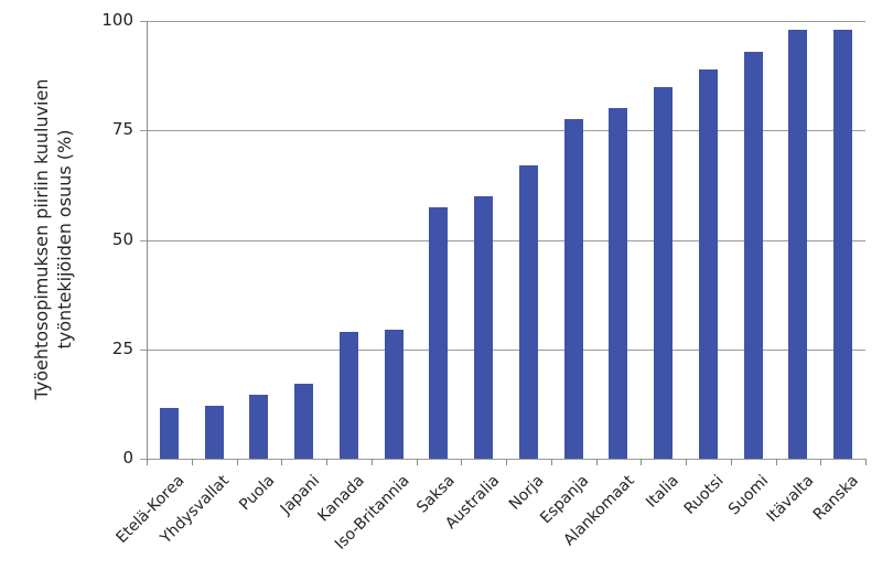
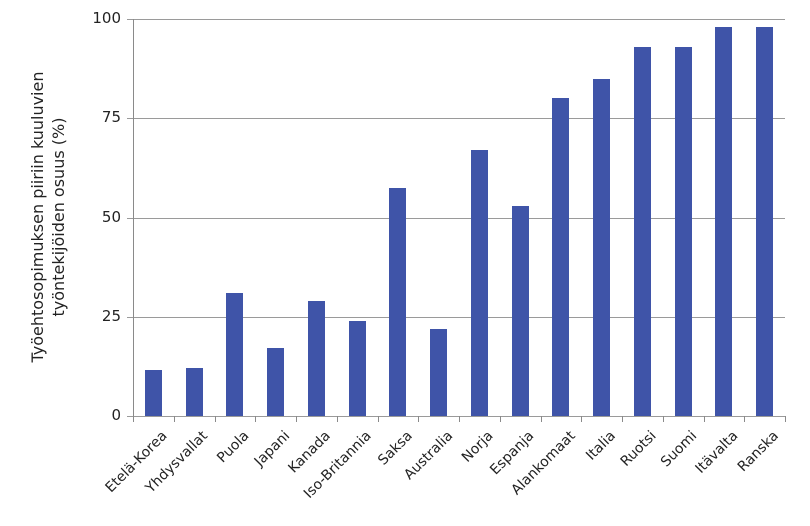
Puola: 15 -> 31
Iso-Britannia: 30 -> 24
Australia: 60 -> 22
Espanja: 78 -> 53
Ruotsi: 89 -> 93
